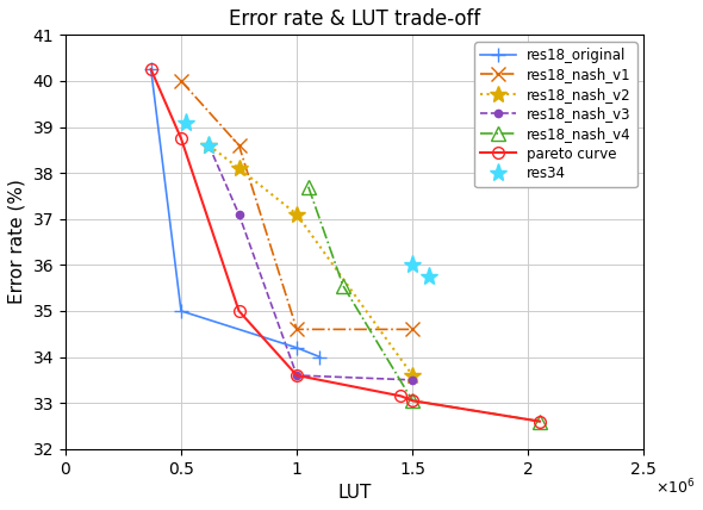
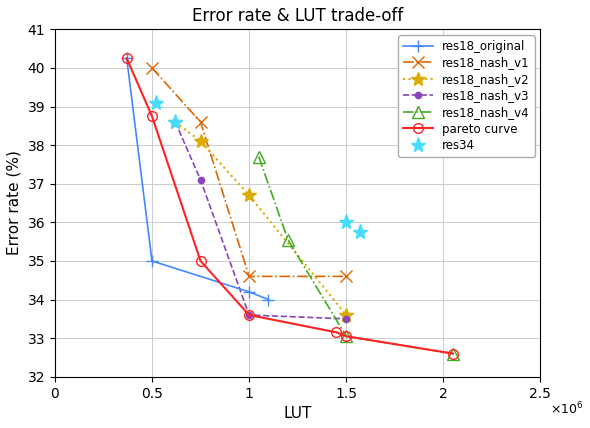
res18_nash_v2/1: 37.1 -> 36.7
